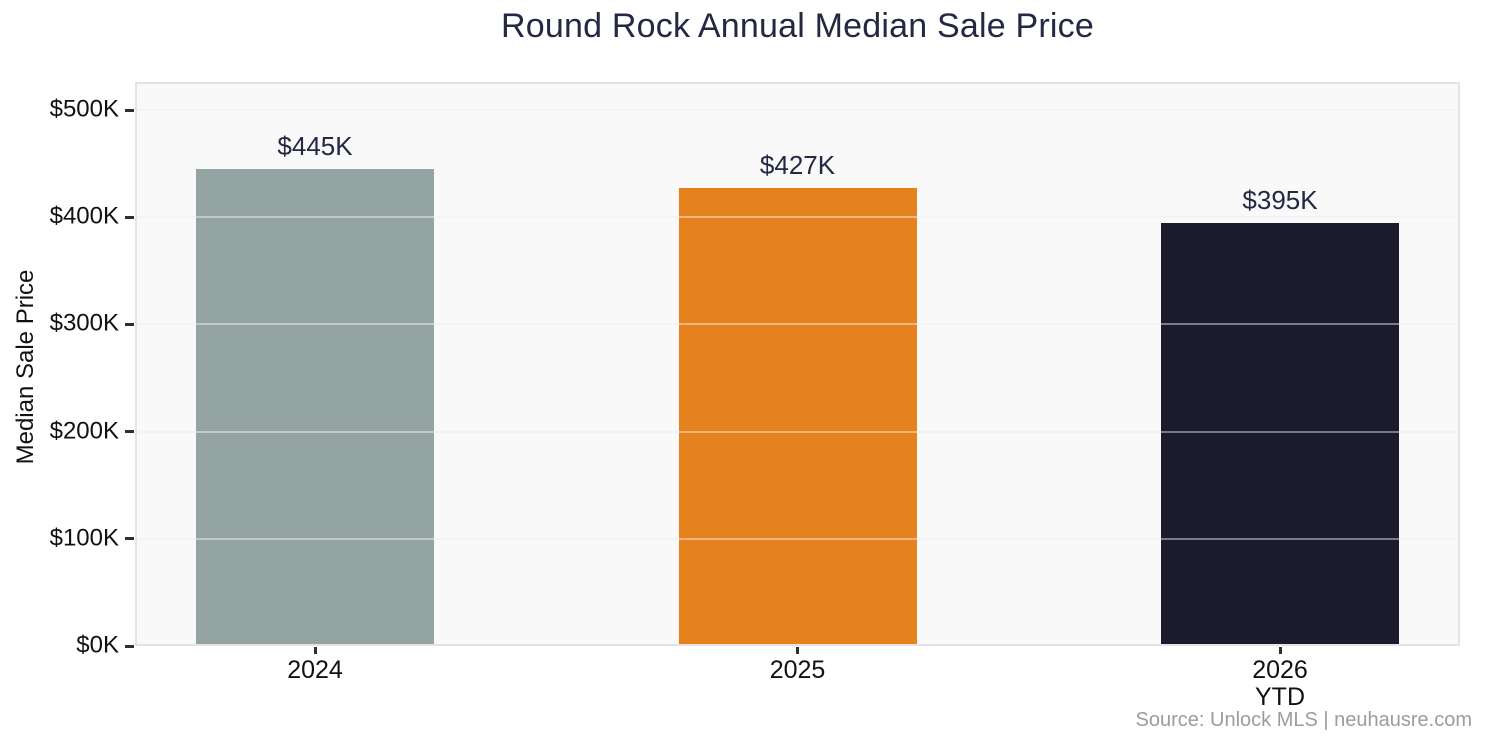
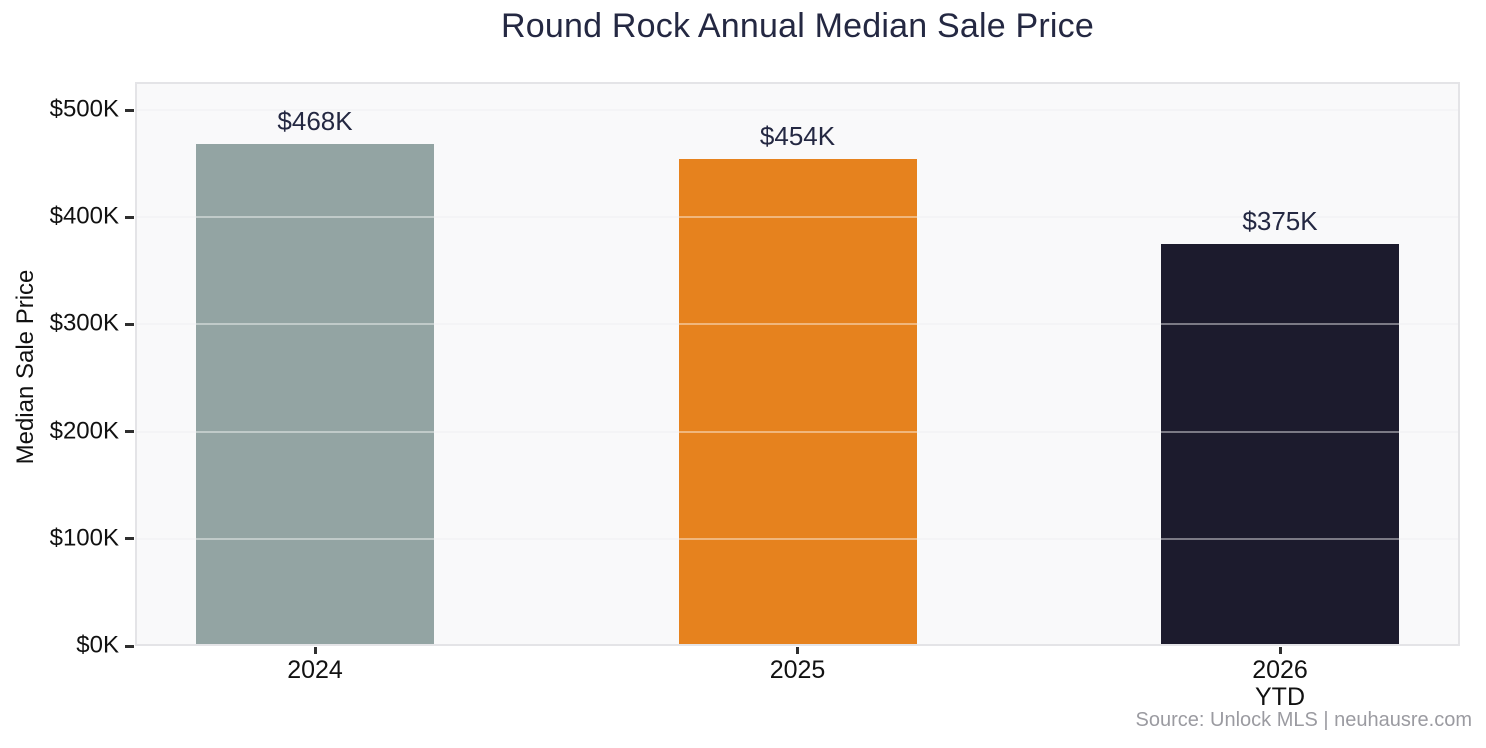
2024: $445K -> $468K
2025: $427K -> $454K
2026 YTD: $395K -> $375K
